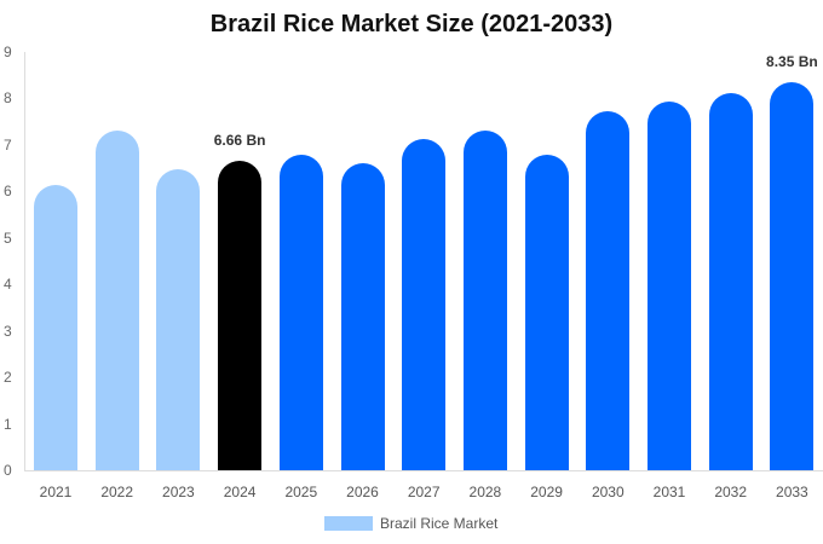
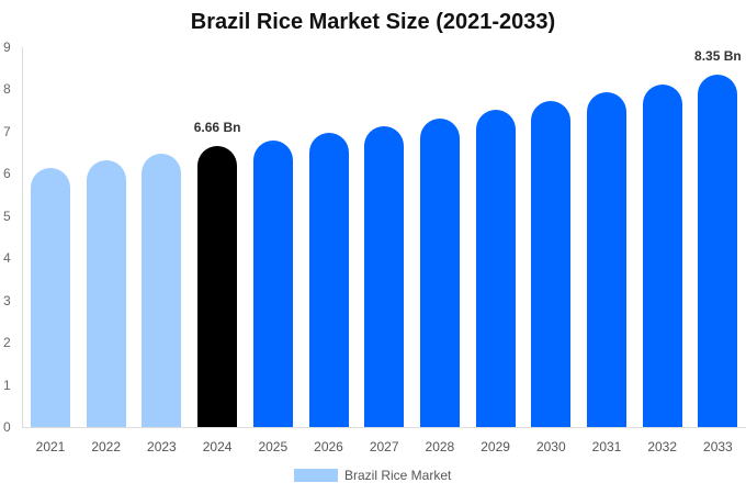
2022: 7.3 -> 6.3
2026: 6.6 -> 7.0
2029: 6.8 -> 7.5
